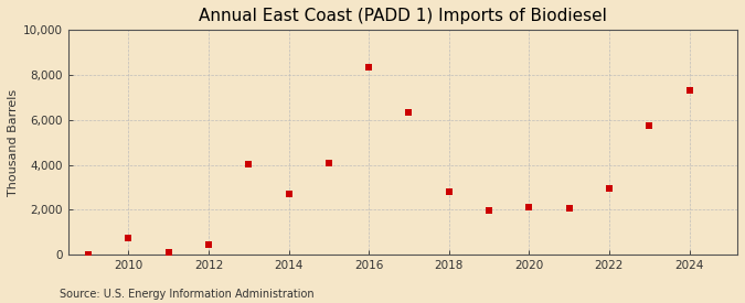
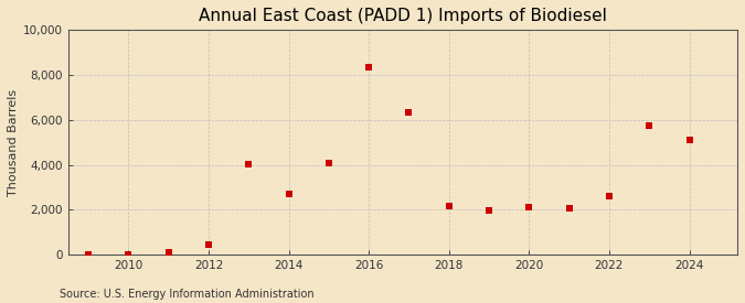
2010: 750 -> 30
2018: 2,800 -> 2,150
2022: 2,950 -> 2,600
2024: 7,300 -> 5,100
